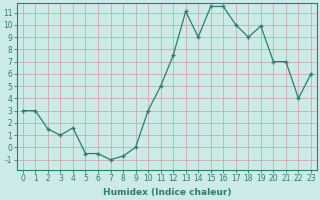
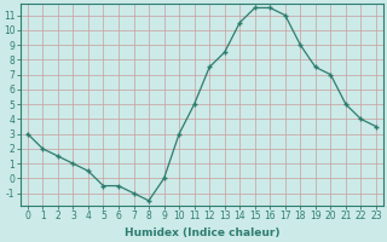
1: 3.0 -> 2.0
4: 1.6 -> 0.5
8: -0.7 -> -1.5
13: 11.1 -> 8.5
14: 9.0 -> 10.5
17: 10.0 -> 11.0
19: 9.9 -> 7.5
21: 7.0 -> 5.0
23: 6.0 -> 3.5
